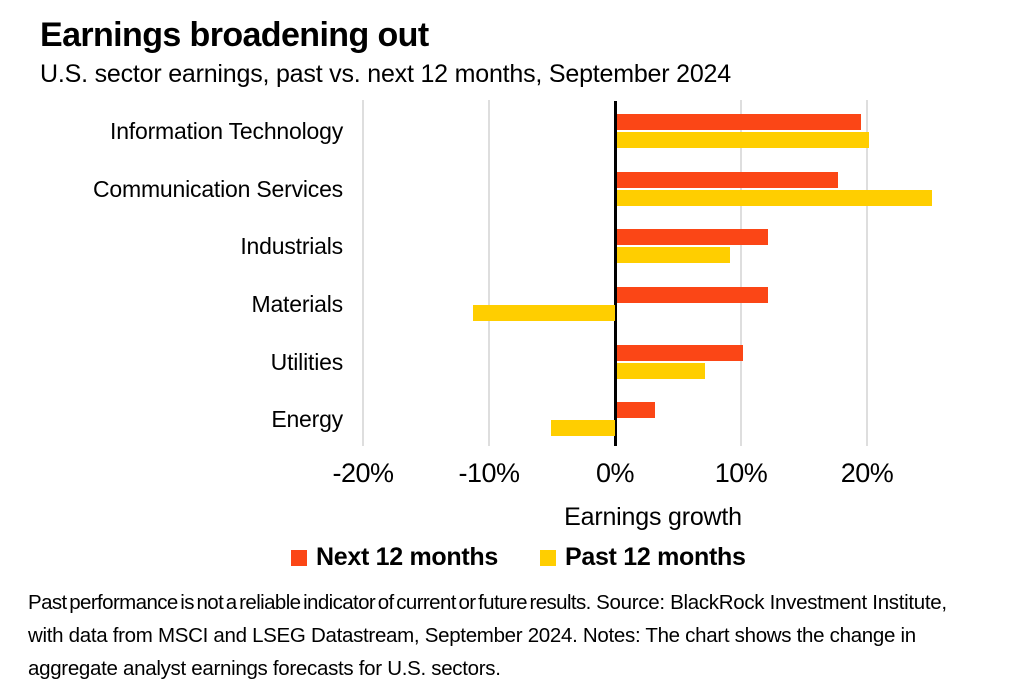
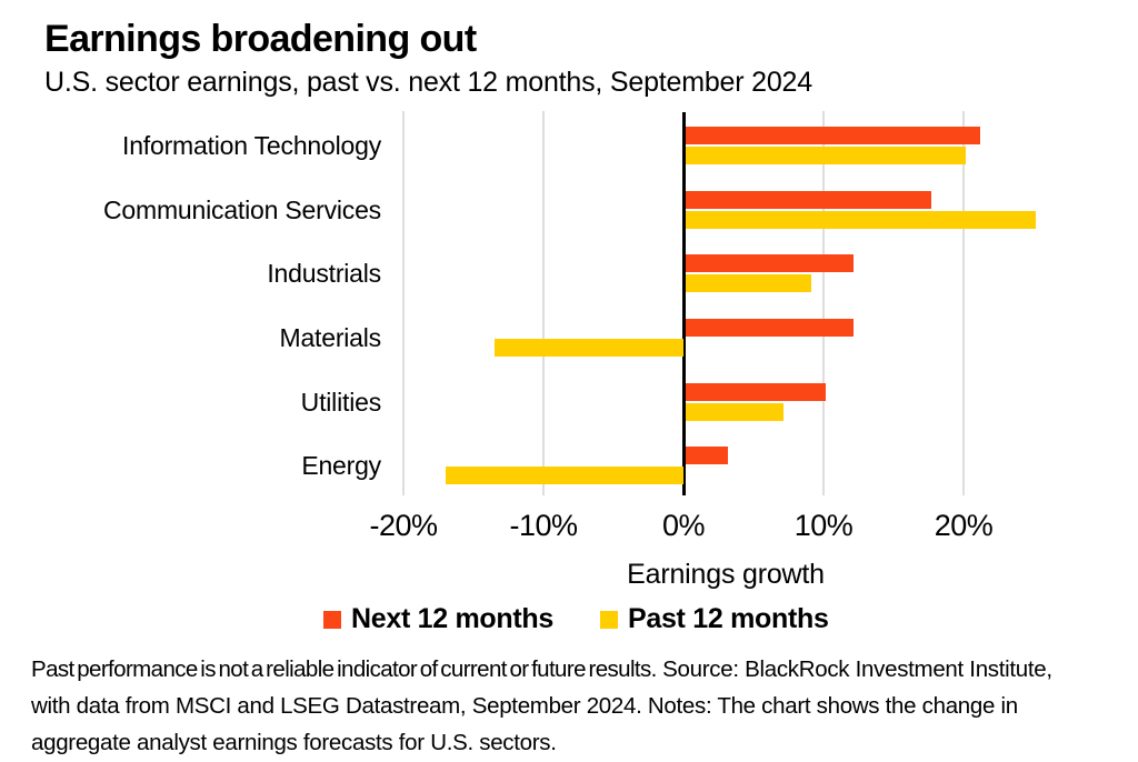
Next 12 months/Information Technology: 19.4% -> 21.0%
Past 12 months/Materials: -11.3% -> -13.5%
Past 12 months/Energy: -5.1% -> -17.0%
